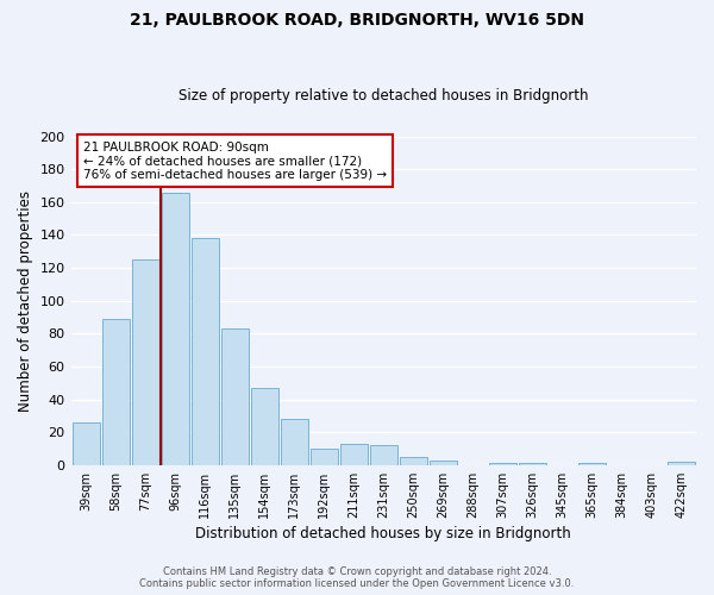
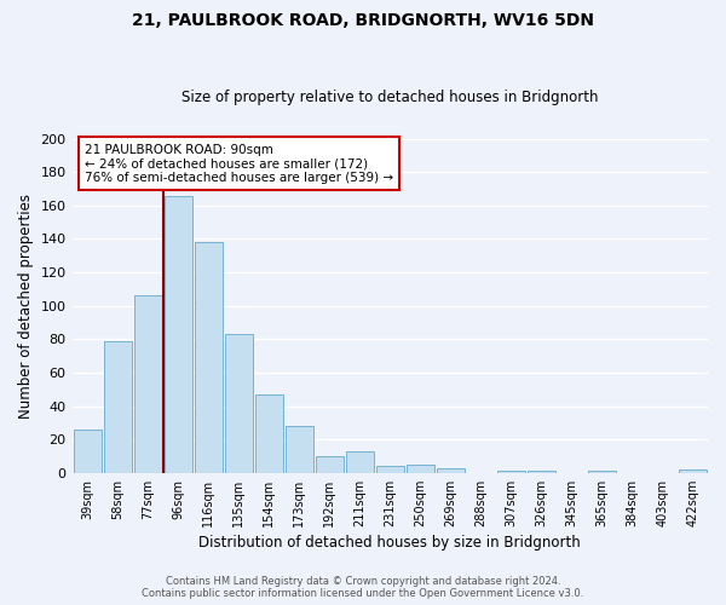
58sqm: 89 -> 79
77sqm: 125 -> 106
231sqm: 12 -> 4
